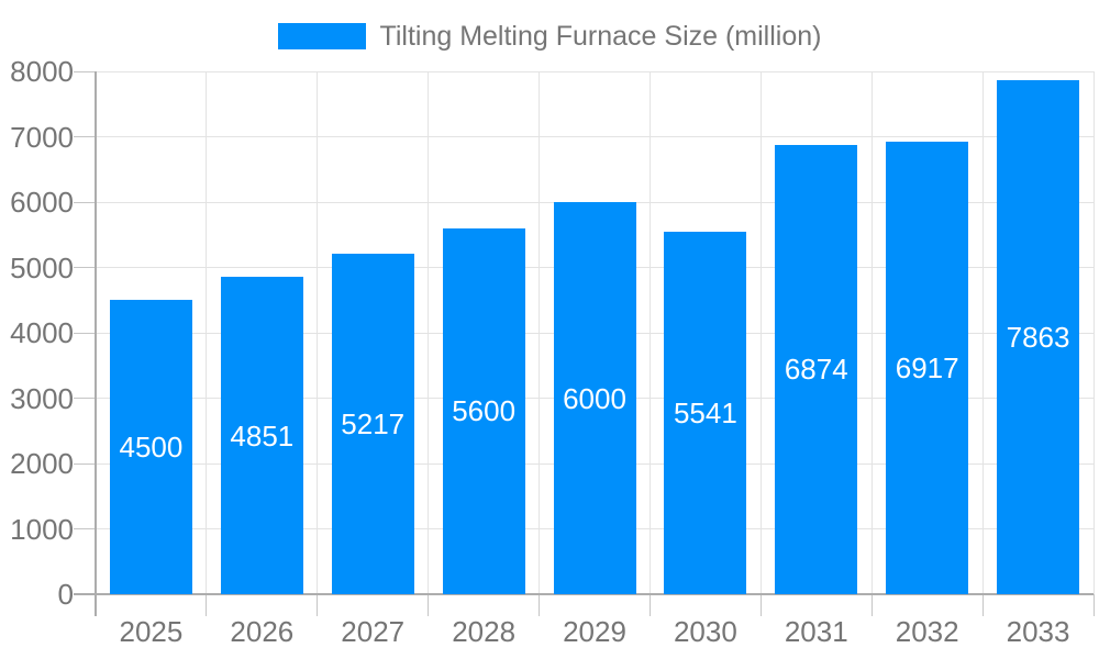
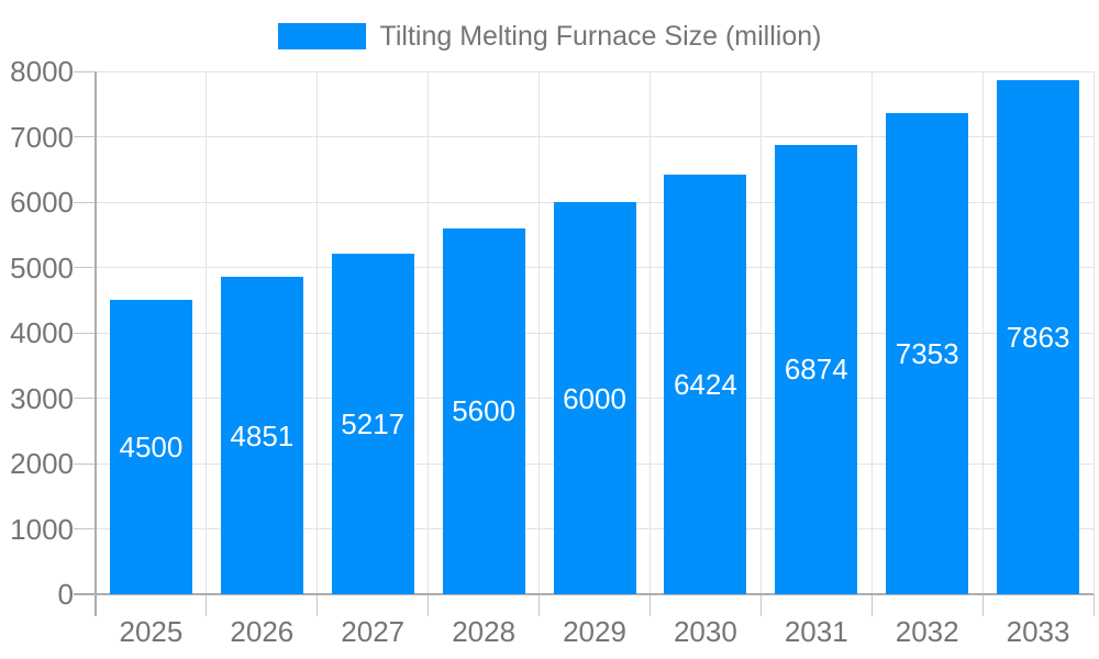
2030: 5541 -> 6424
2032: 6917 -> 7353
